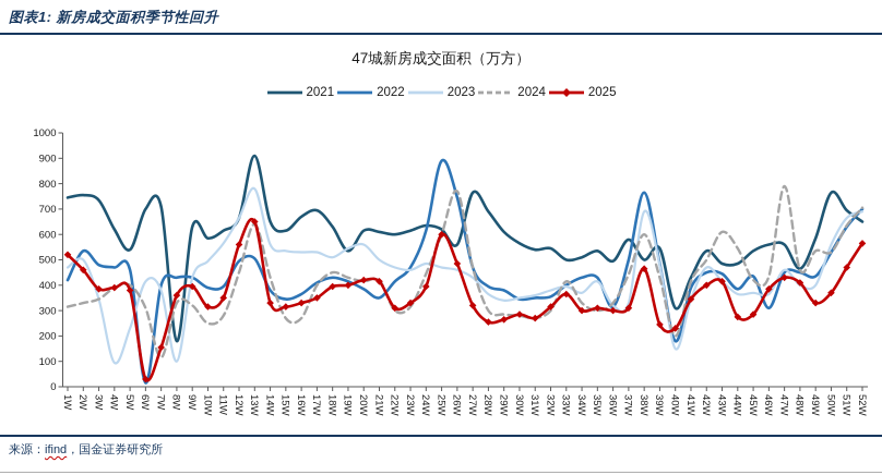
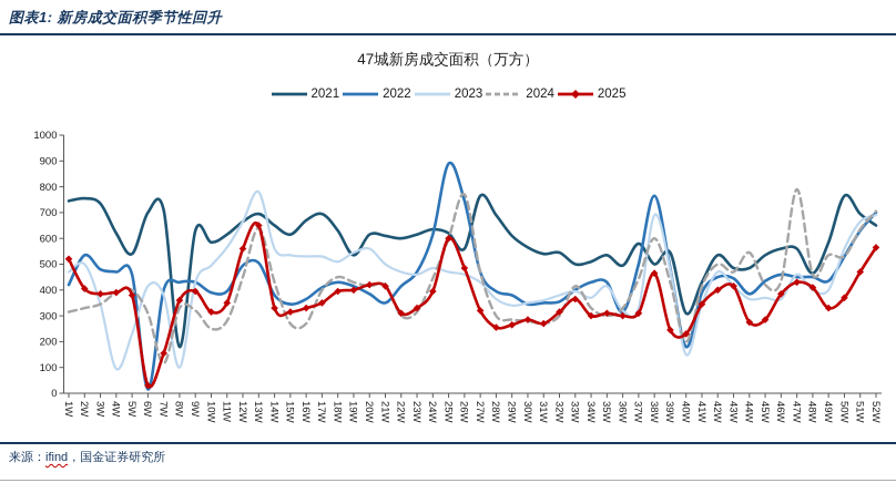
2025/2W: 460 -> 400
2021/13W: 910 -> 700
2024/43W: 610 -> 470
2022/46W: 310 -> 460
